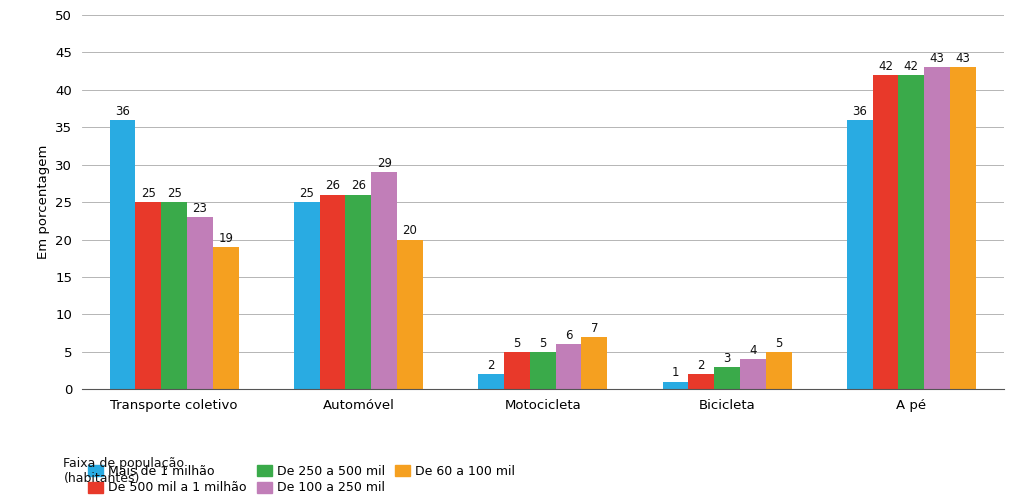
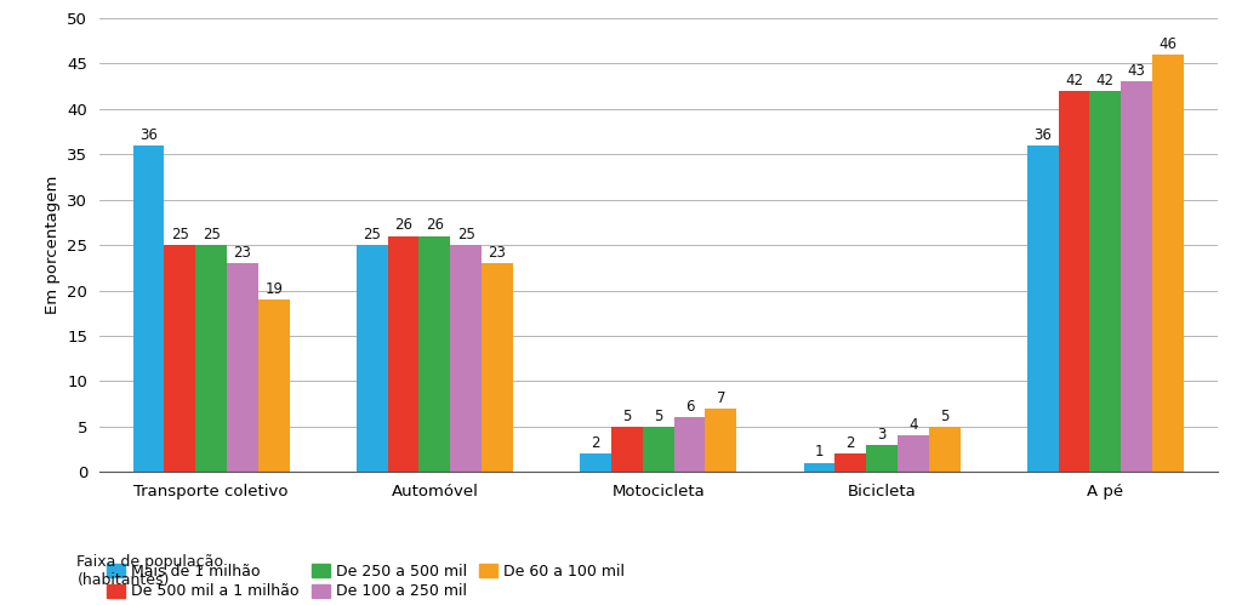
De 100 a 250 mil/Automóvel: 29 -> 25
De 60 a 100 mil/Automóvel: 20 -> 23
De 60 a 100 mil/A pé: 43 -> 46
